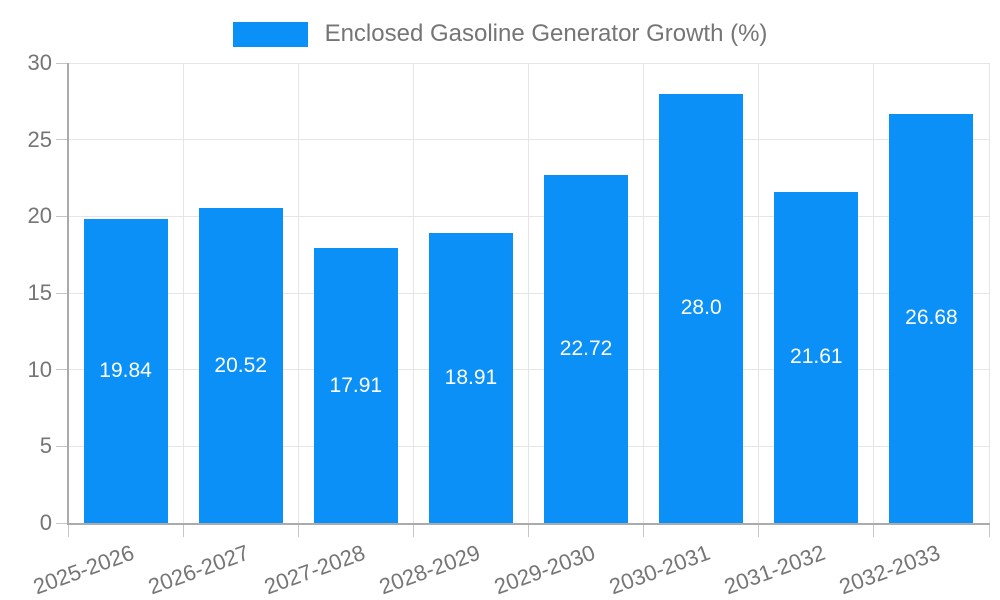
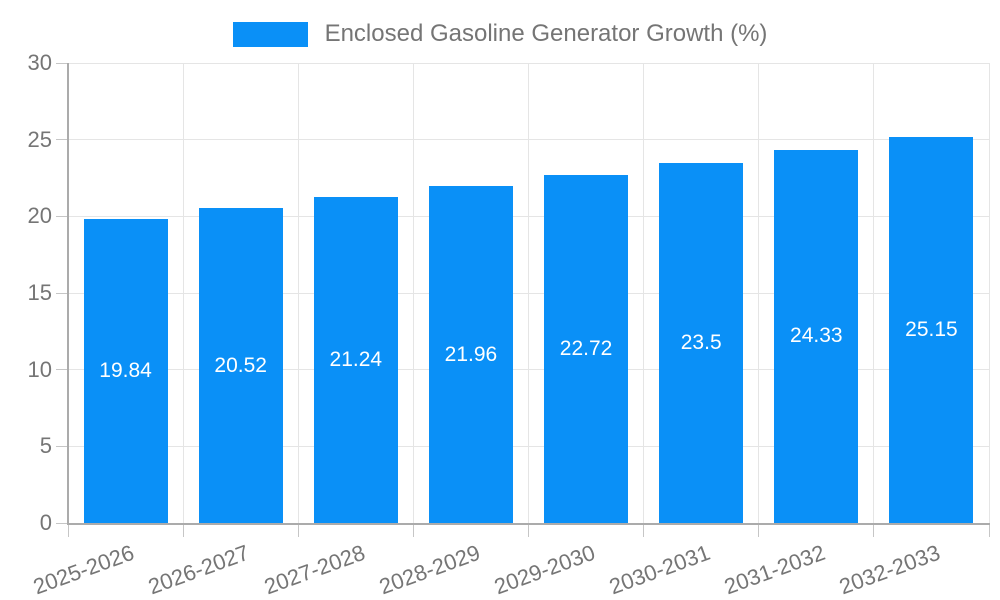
2027-2028: 17.91 -> 21.24
2028-2029: 18.91 -> 21.96
2030-2031: 28.0 -> 23.5
2031-2032: 21.61 -> 24.33
2032-2033: 26.68 -> 25.15
